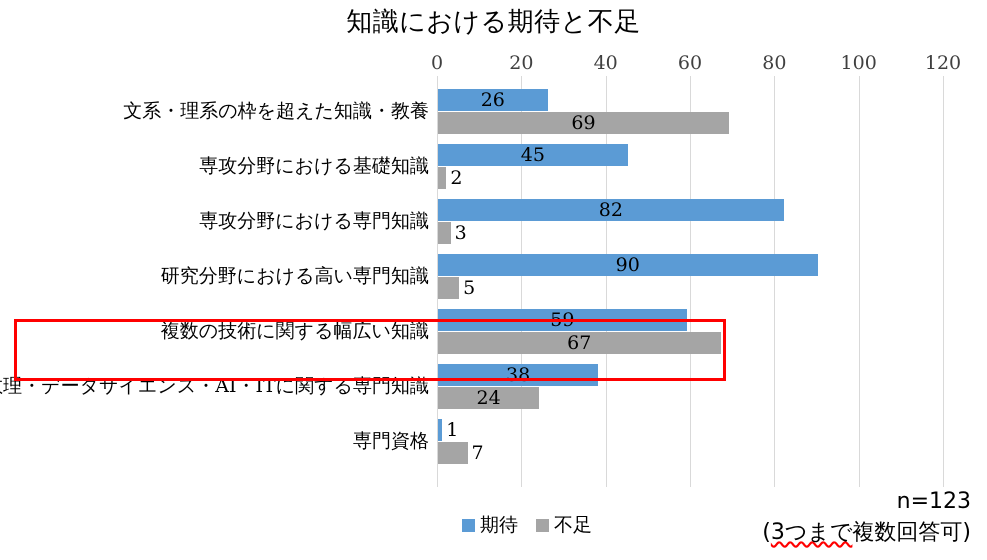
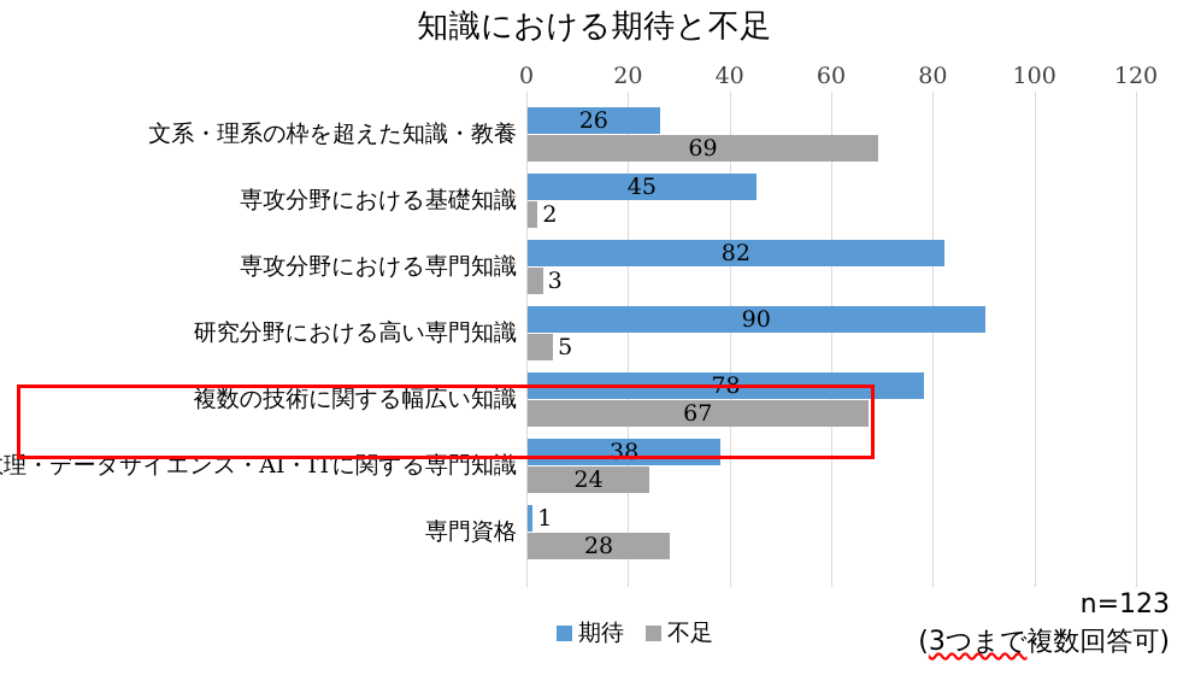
期待/複数の技術に関する幅広い知識: 59 -> 78
不足/専門資格: 7 -> 28
